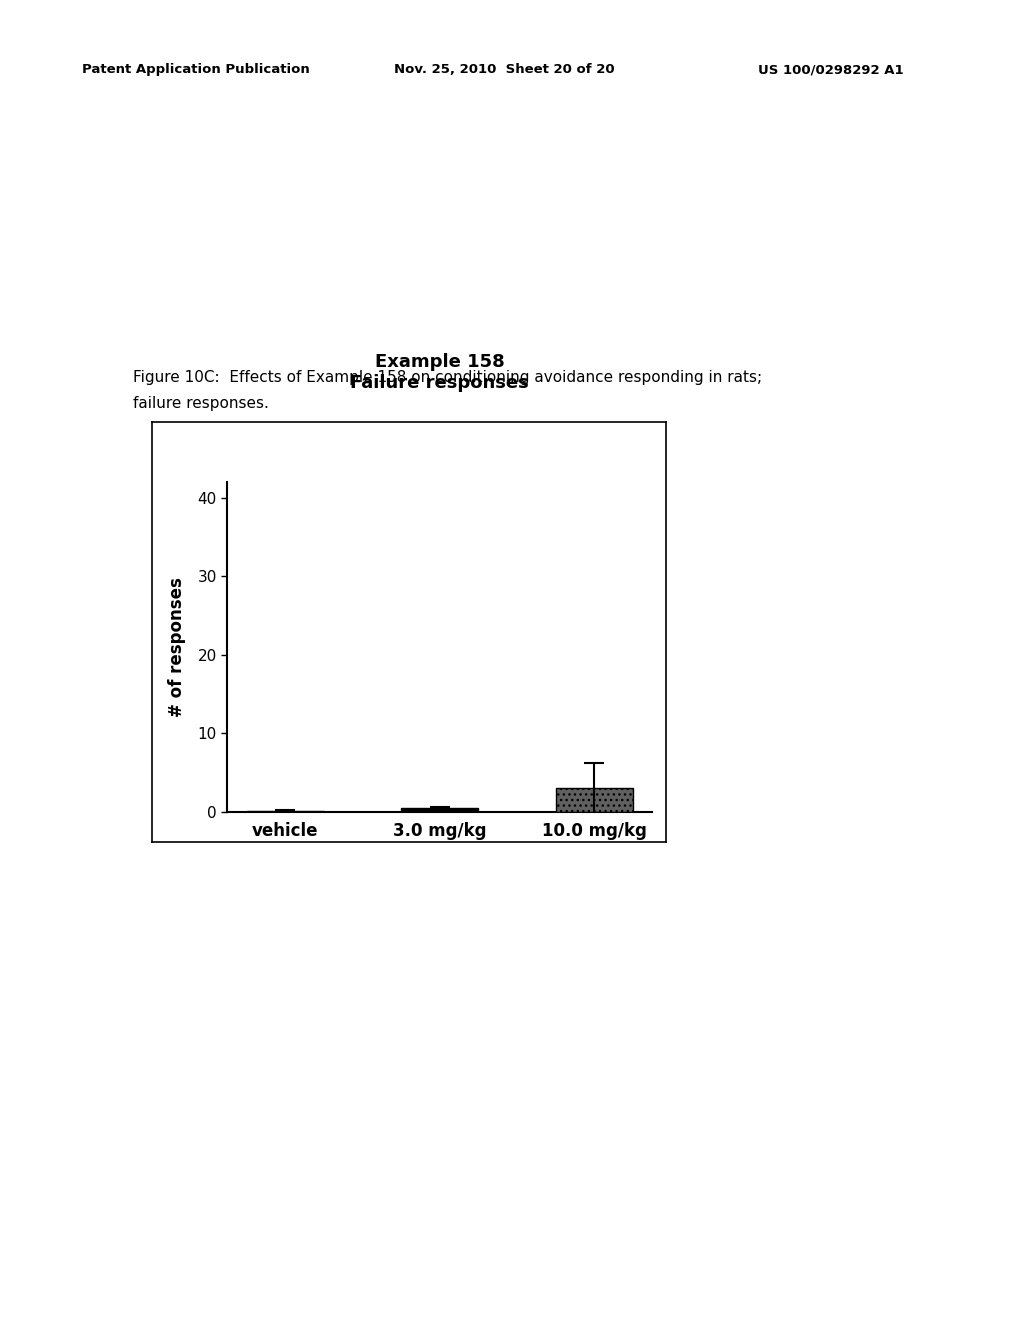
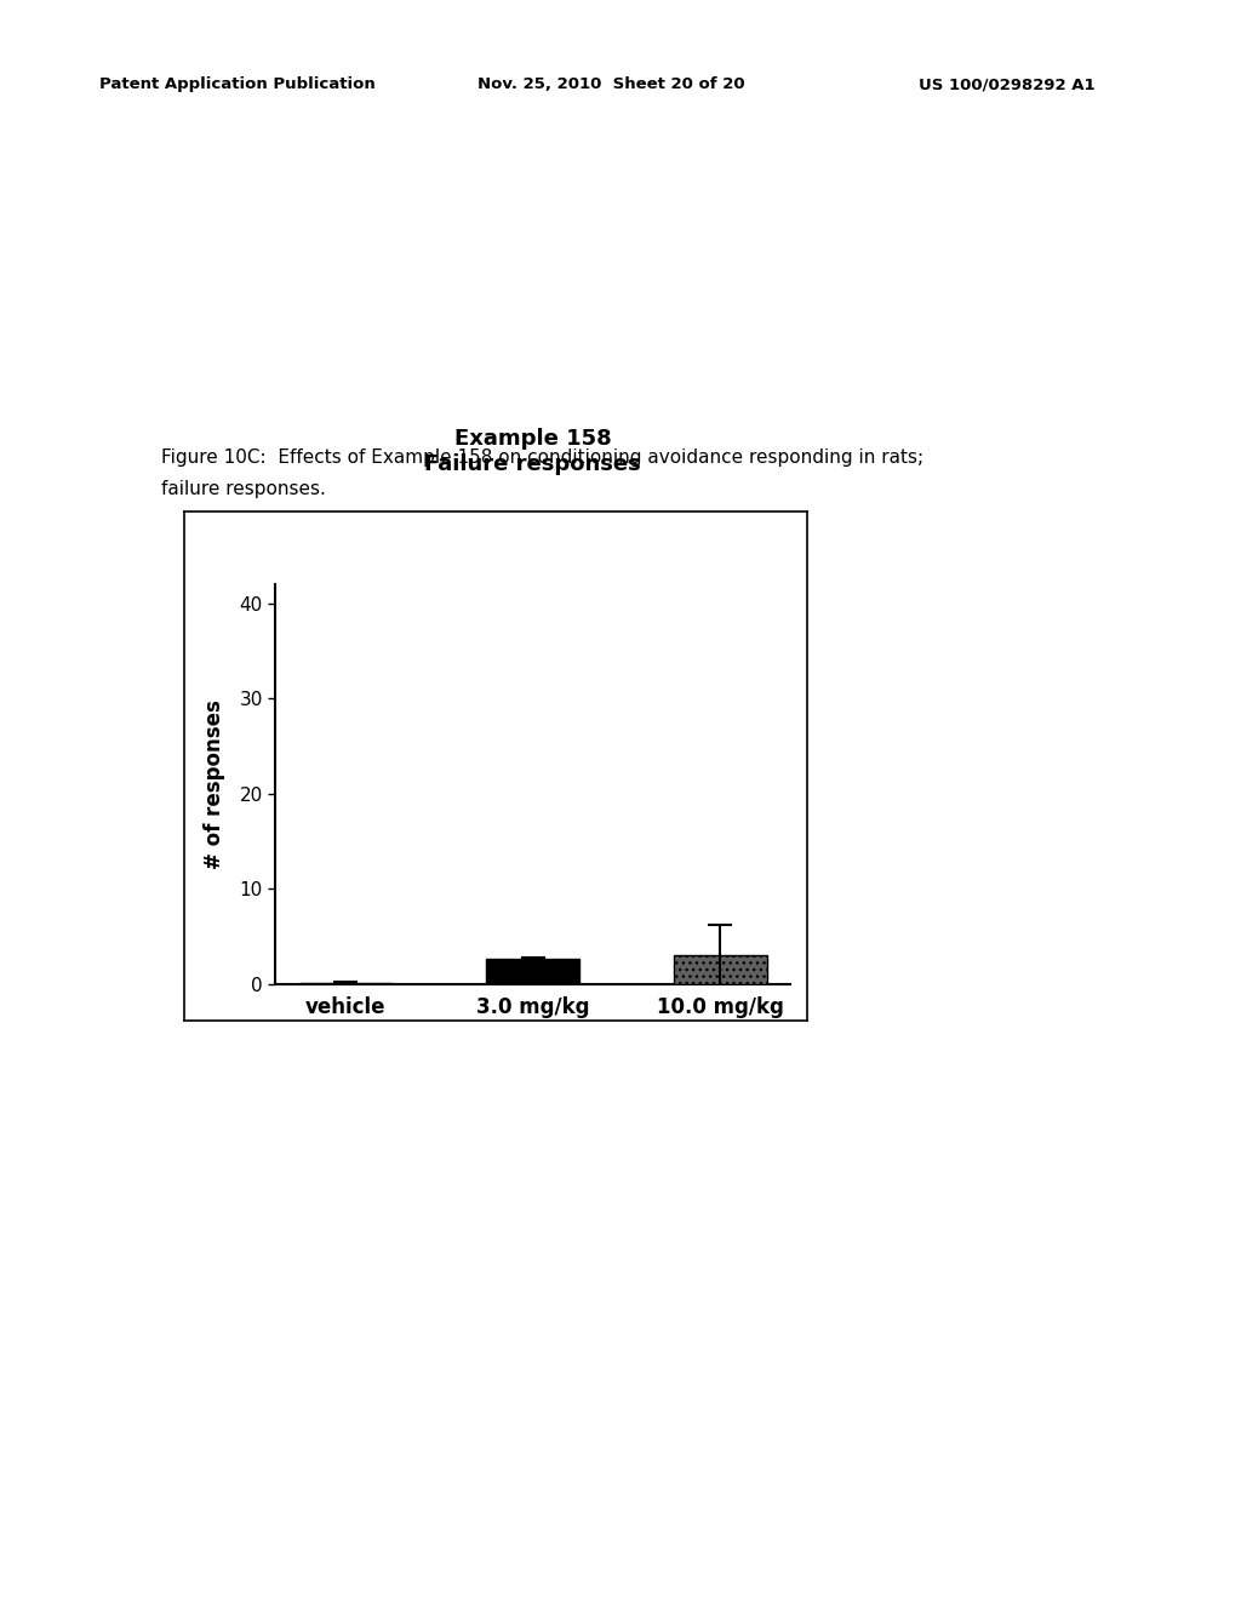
3.0 mg/kg: 0.5 -> 2.6
